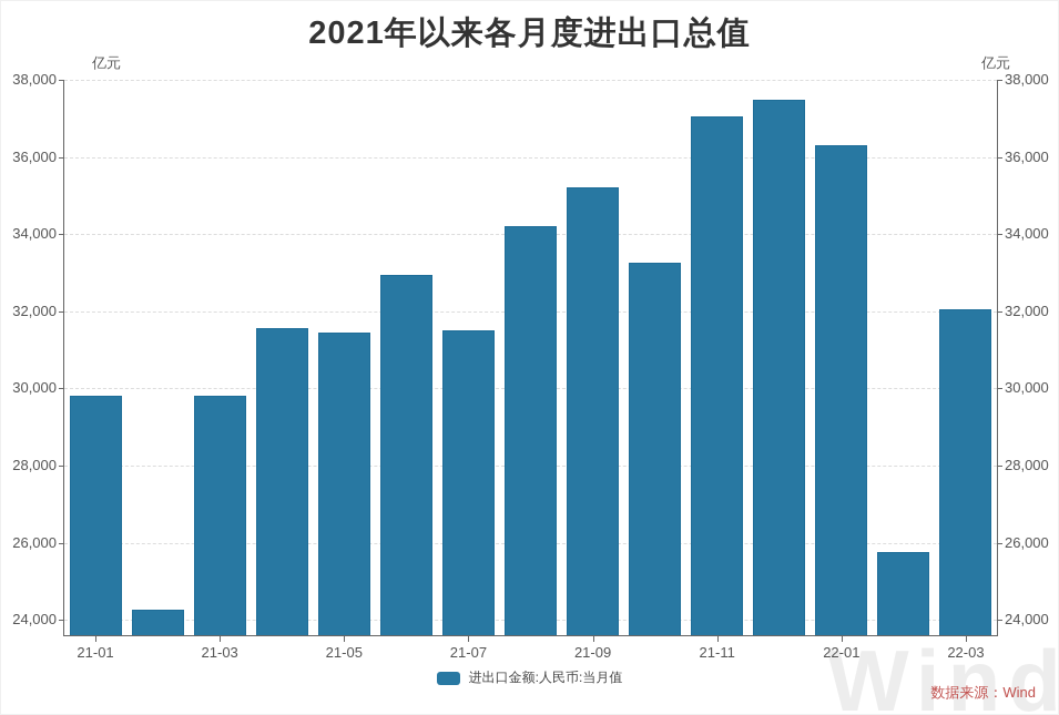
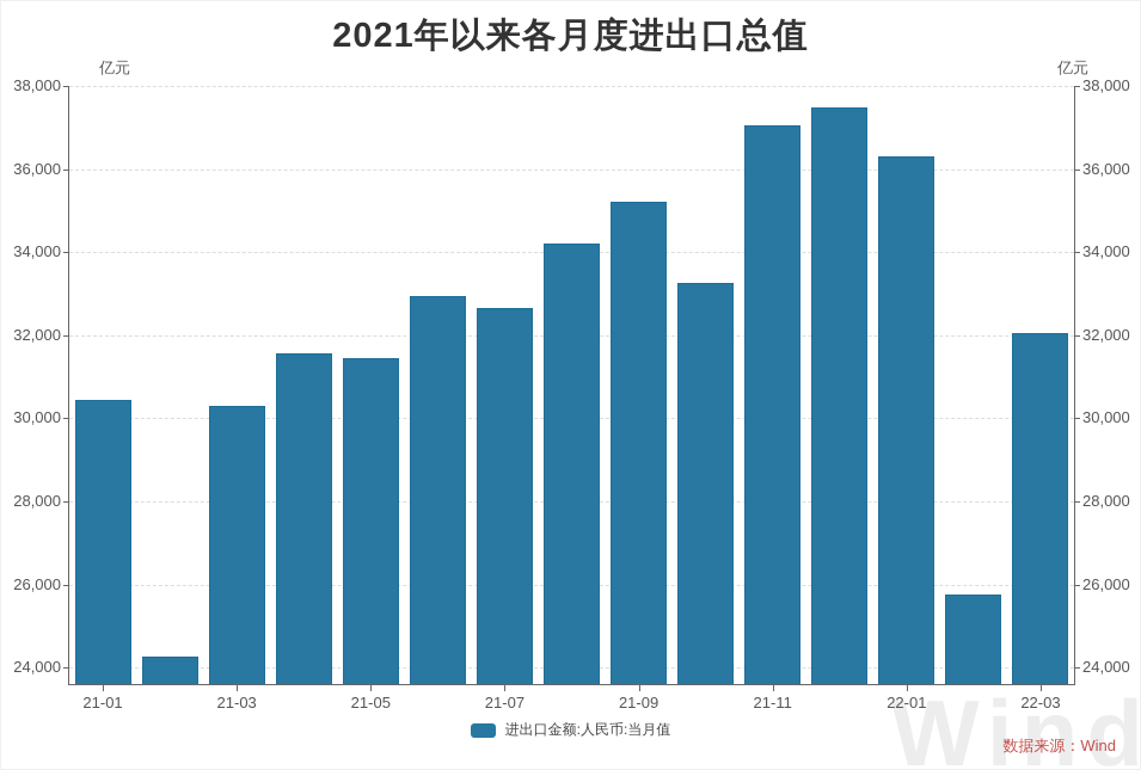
21-01: 29800 -> 30400
21-03: 29800 -> 30300
21-07: 31500 -> 32600
